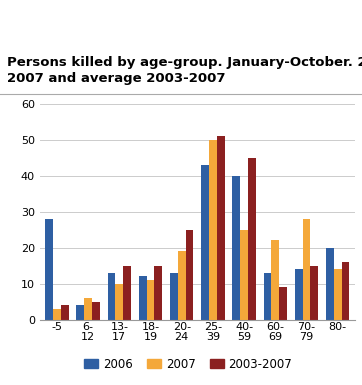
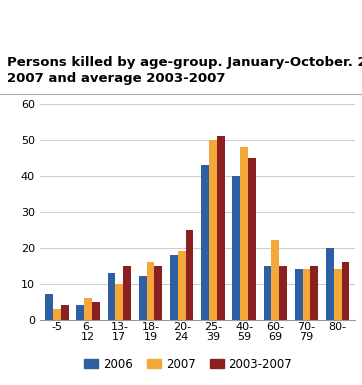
2006/-5: 28 -> 7
2007/18- 19: 11 -> 16
2006/20- 24: 13 -> 18
2007/40- 59: 25 -> 48
2006/60- 69: 13 -> 15
2003-2007/60- 69: 9 -> 15
2007/70- 79: 28 -> 14
